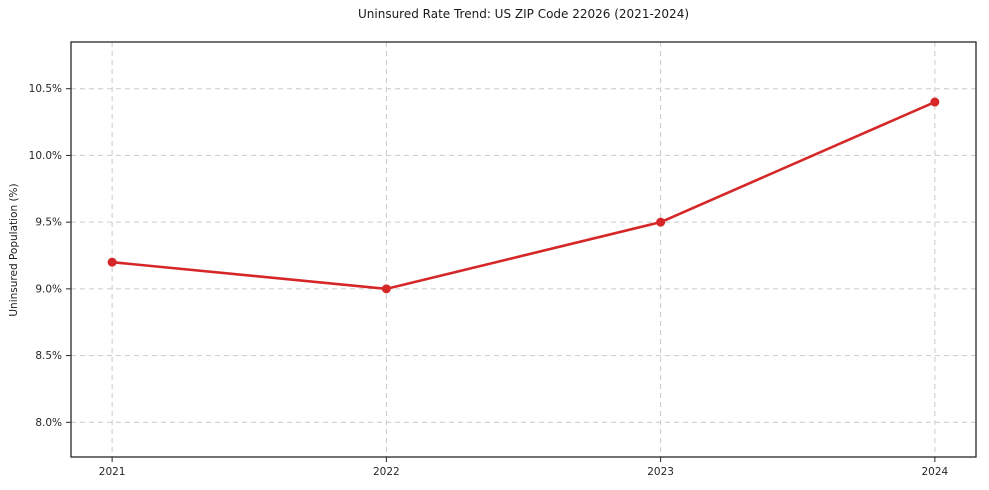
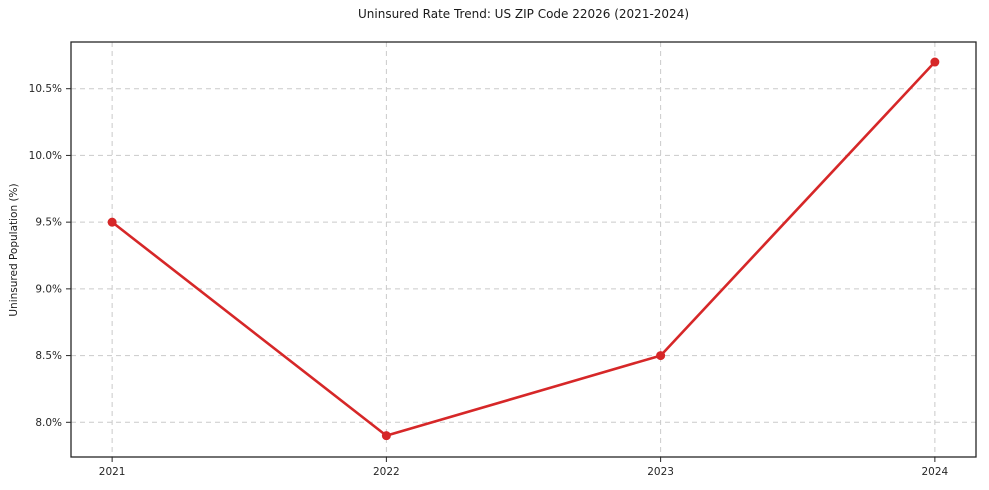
2021: 9.2% -> 9.5%
2022: 9.0% -> 7.9%
2023: 9.5% -> 8.5%
2024: 10.4% -> 10.7%
